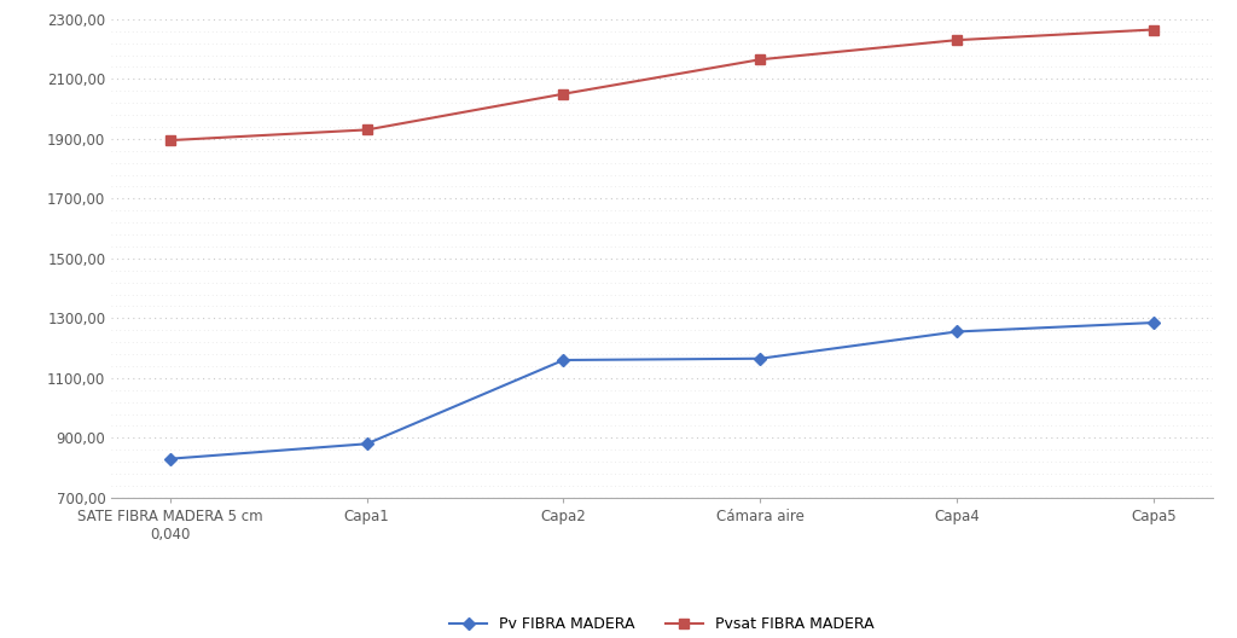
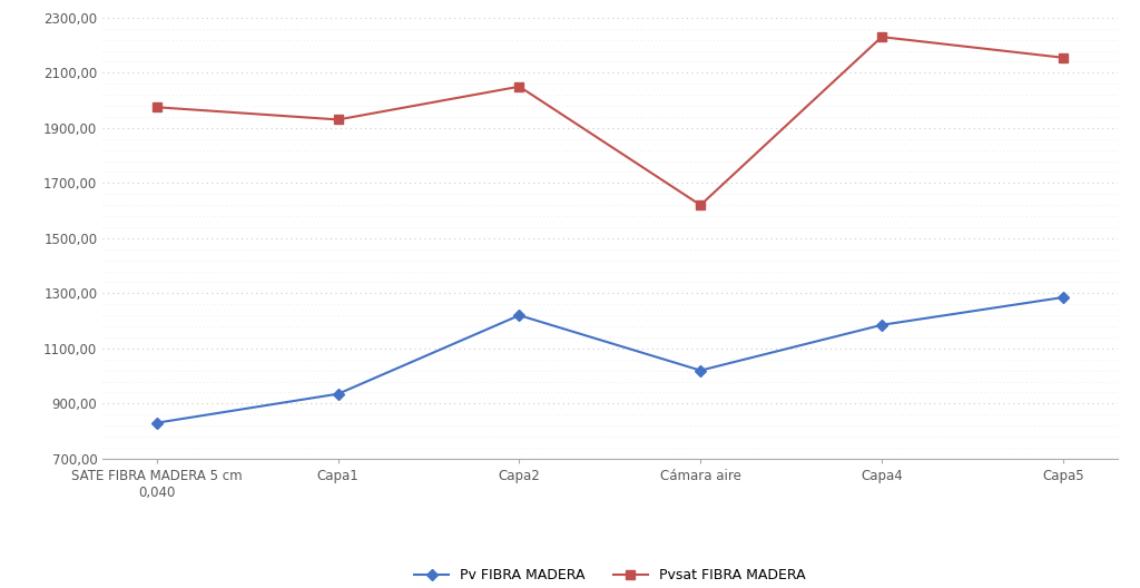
Pvsat FIBRA MADERA/SATE FIBRA MADERA 5 cm 0,040: 1895 -> 1975
Pv FIBRA MADERA/Capa1: 880 -> 935
Pv FIBRA MADERA/Capa2: 1160 -> 1220
Pv FIBRA MADERA/Cámara aire: 1165 -> 1020
Pvsat FIBRA MADERA/Cámara aire: 2165 -> 1620
Pv FIBRA MADERA/Capa4: 1255 -> 1185
Pvsat FIBRA MADERA/Capa5: 2265 -> 2155
